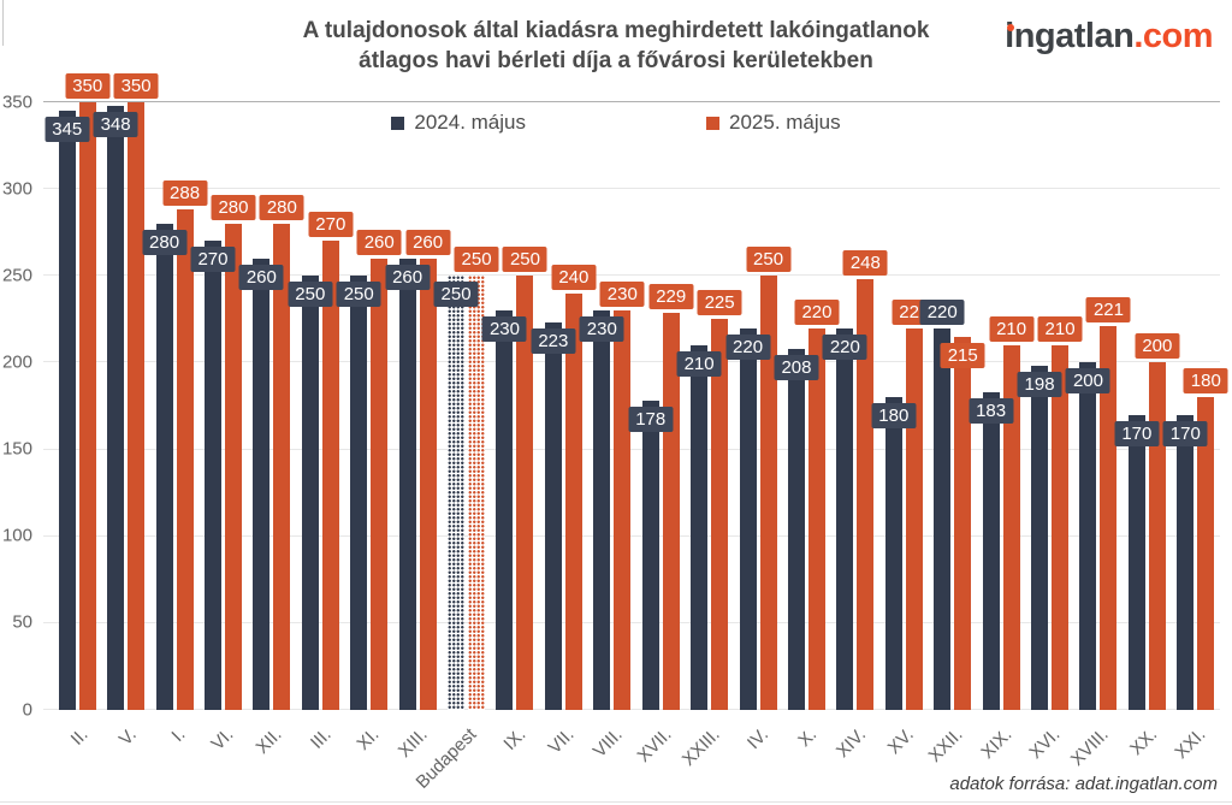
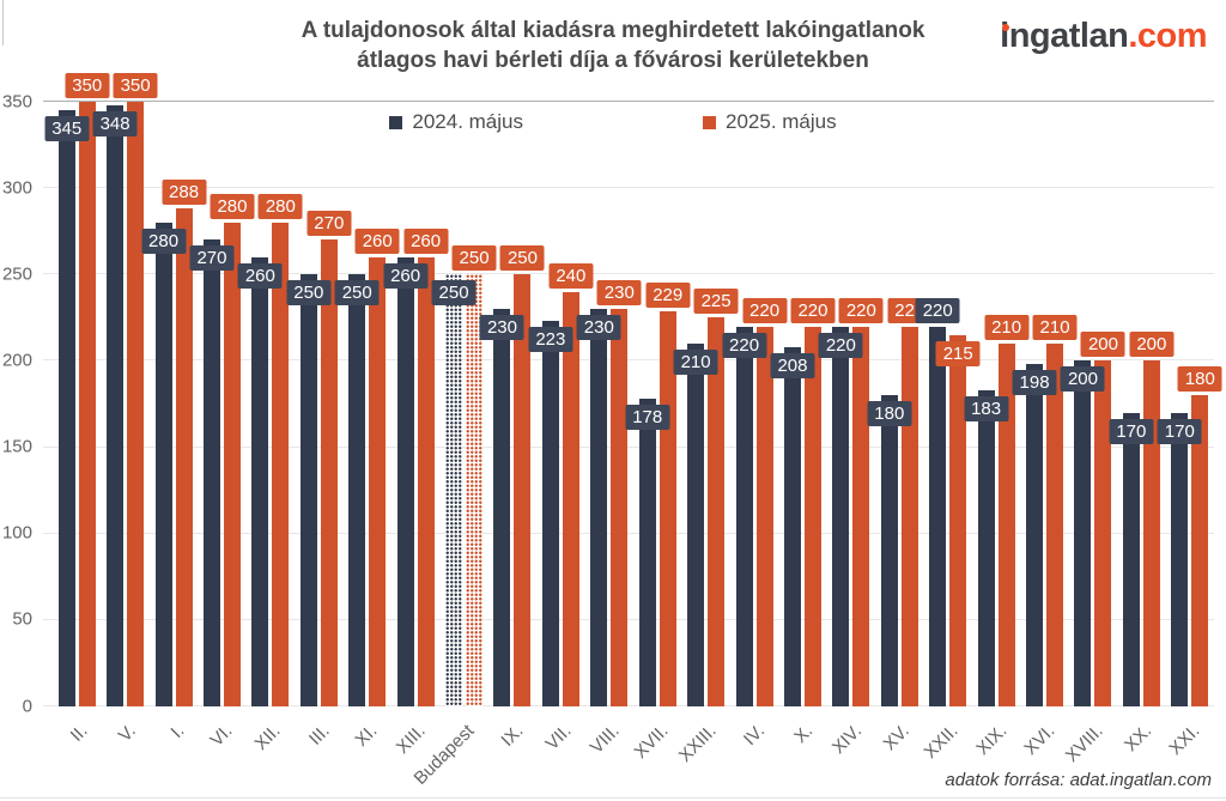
2025. május/IV.: 250 -> 220
2025. május/XIV.: 248 -> 220
2025. május/XVIII.: 221 -> 200
